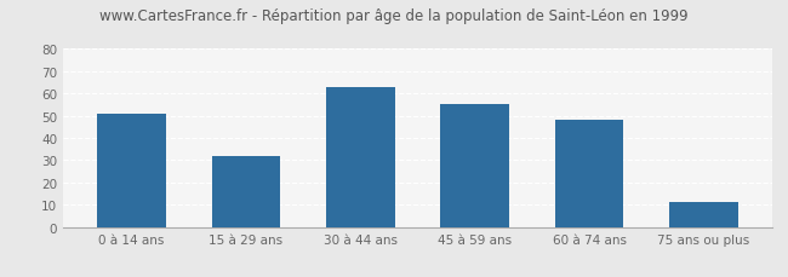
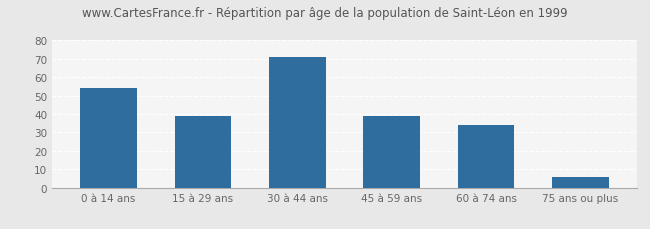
0 à 14 ans: 51 -> 54
15 à 29 ans: 32 -> 39
30 à 44 ans: 63 -> 71
45 à 59 ans: 55 -> 39
60 à 74 ans: 48 -> 34
75 ans ou plus: 11 -> 6
